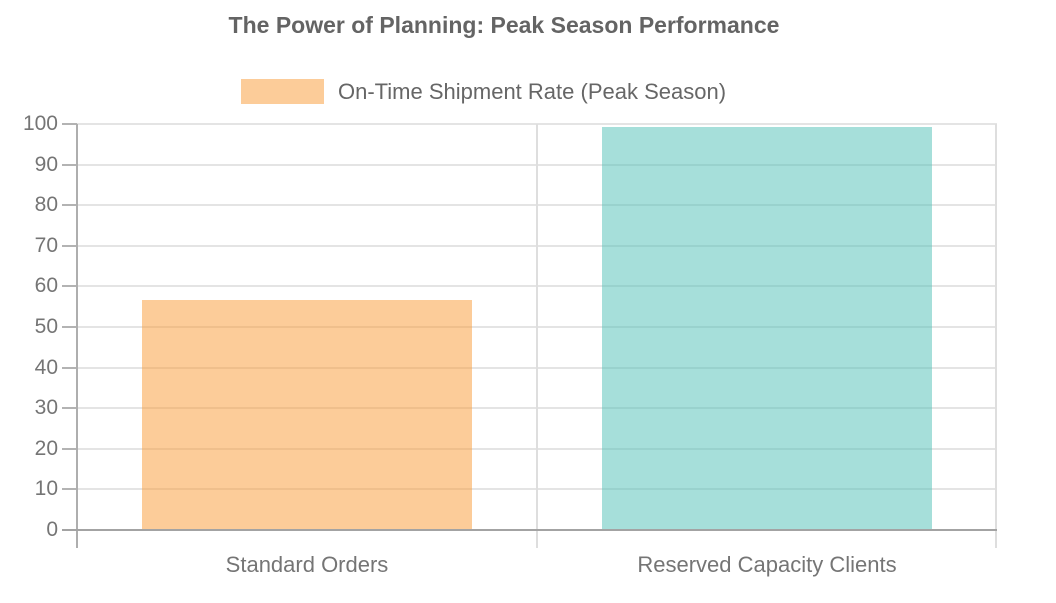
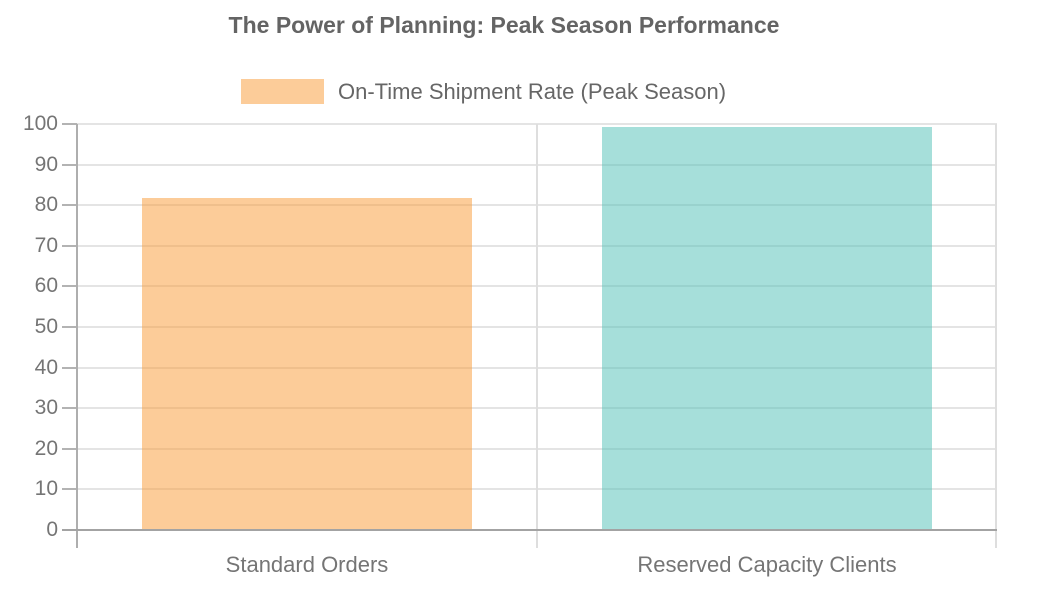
Standard Orders: 57 -> 82
